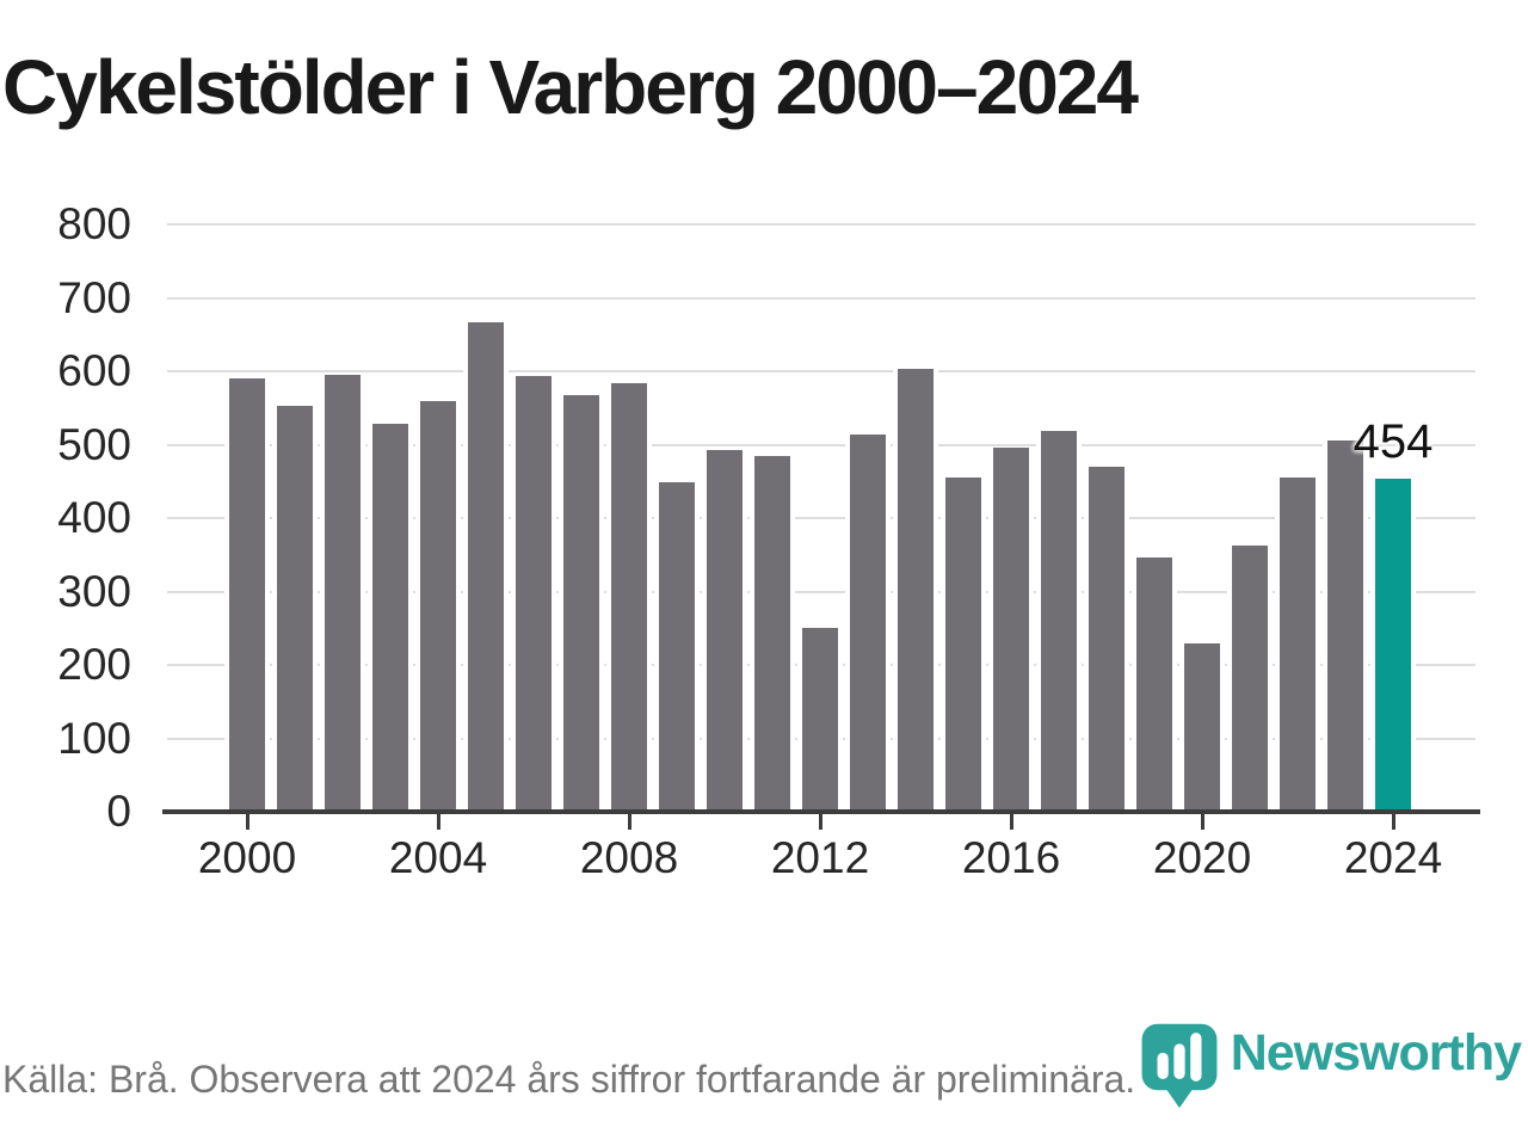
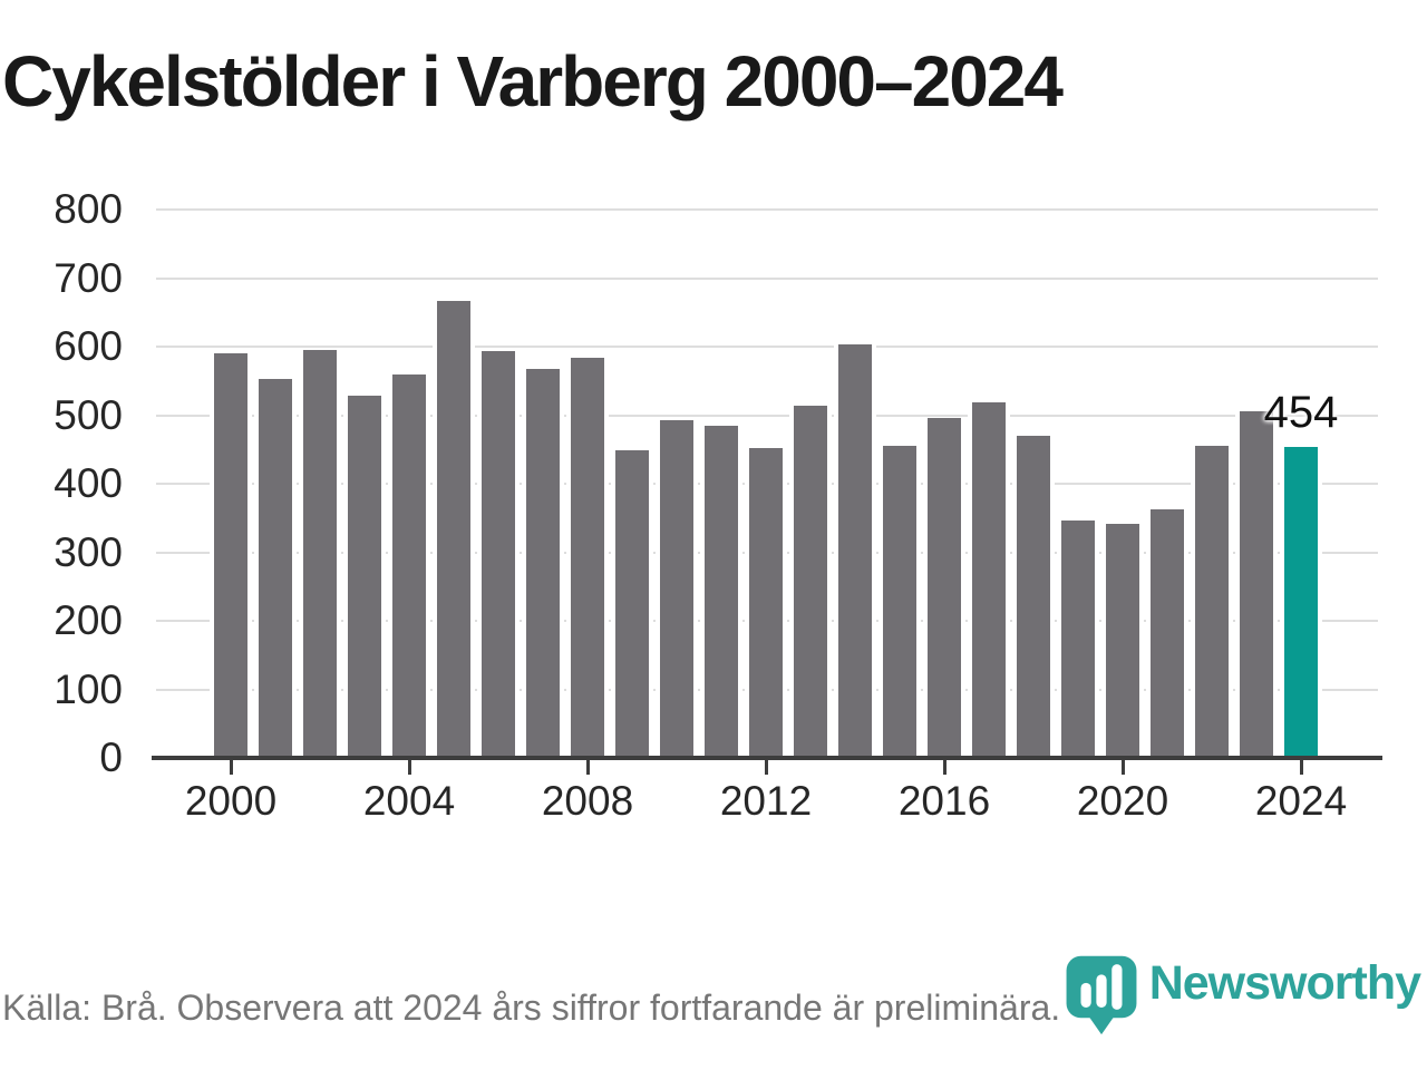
2012: 250 -> 450
2020: 230 -> 340
